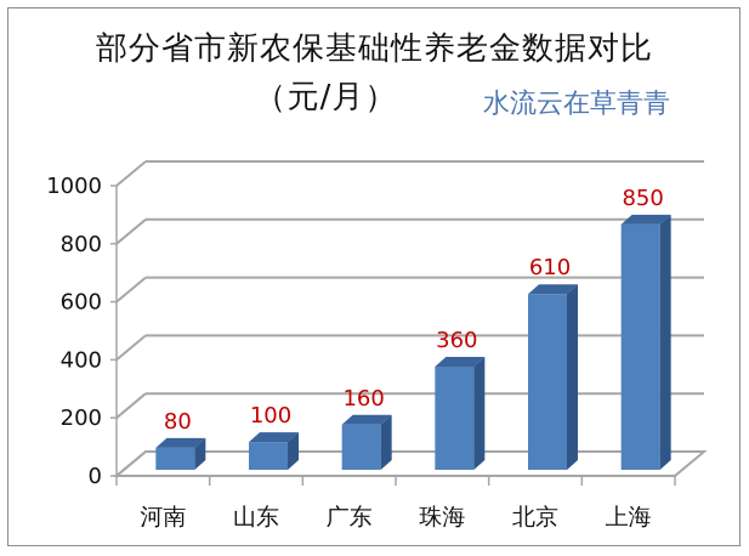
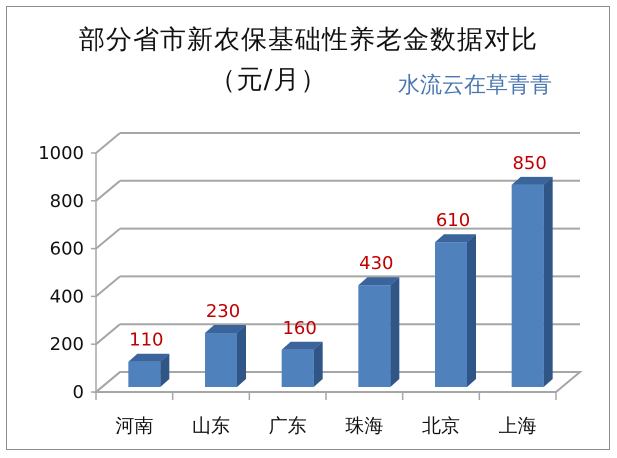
河南: 80 -> 110
山东: 100 -> 230
珠海: 360 -> 430
